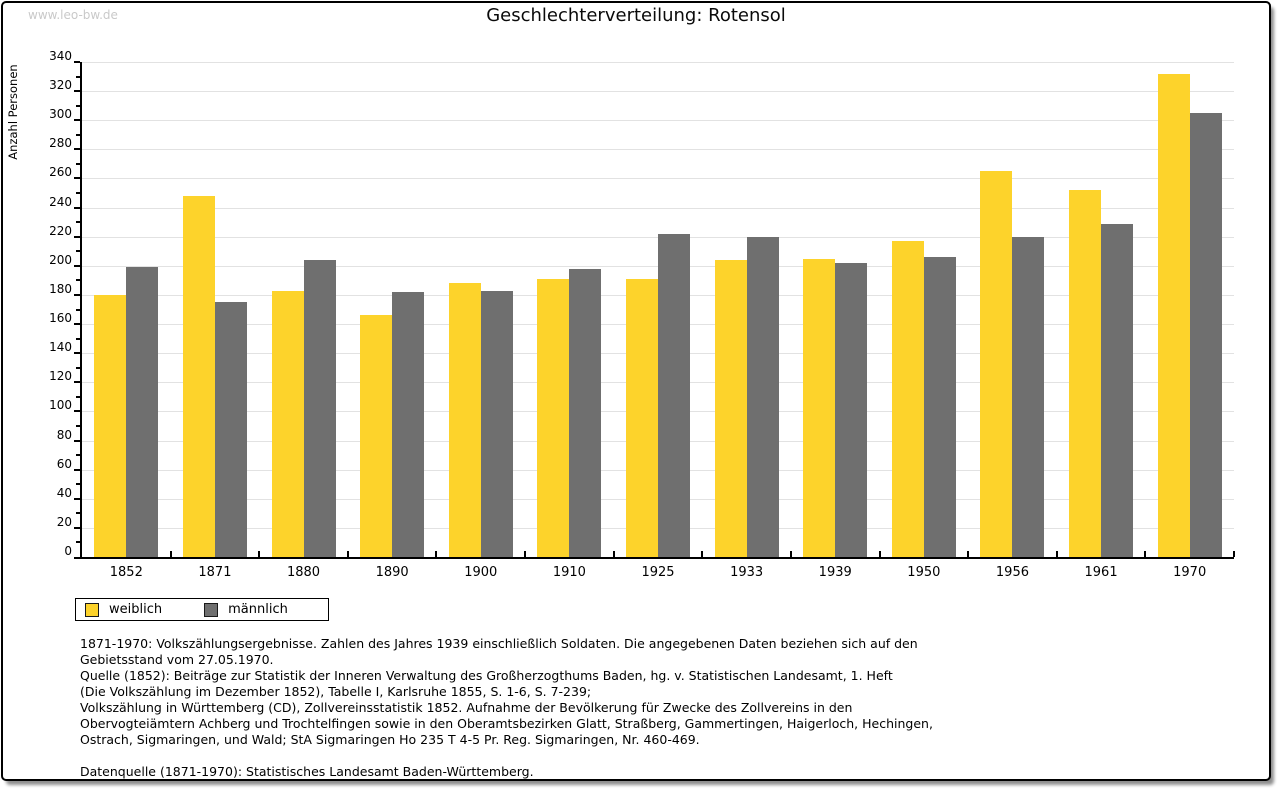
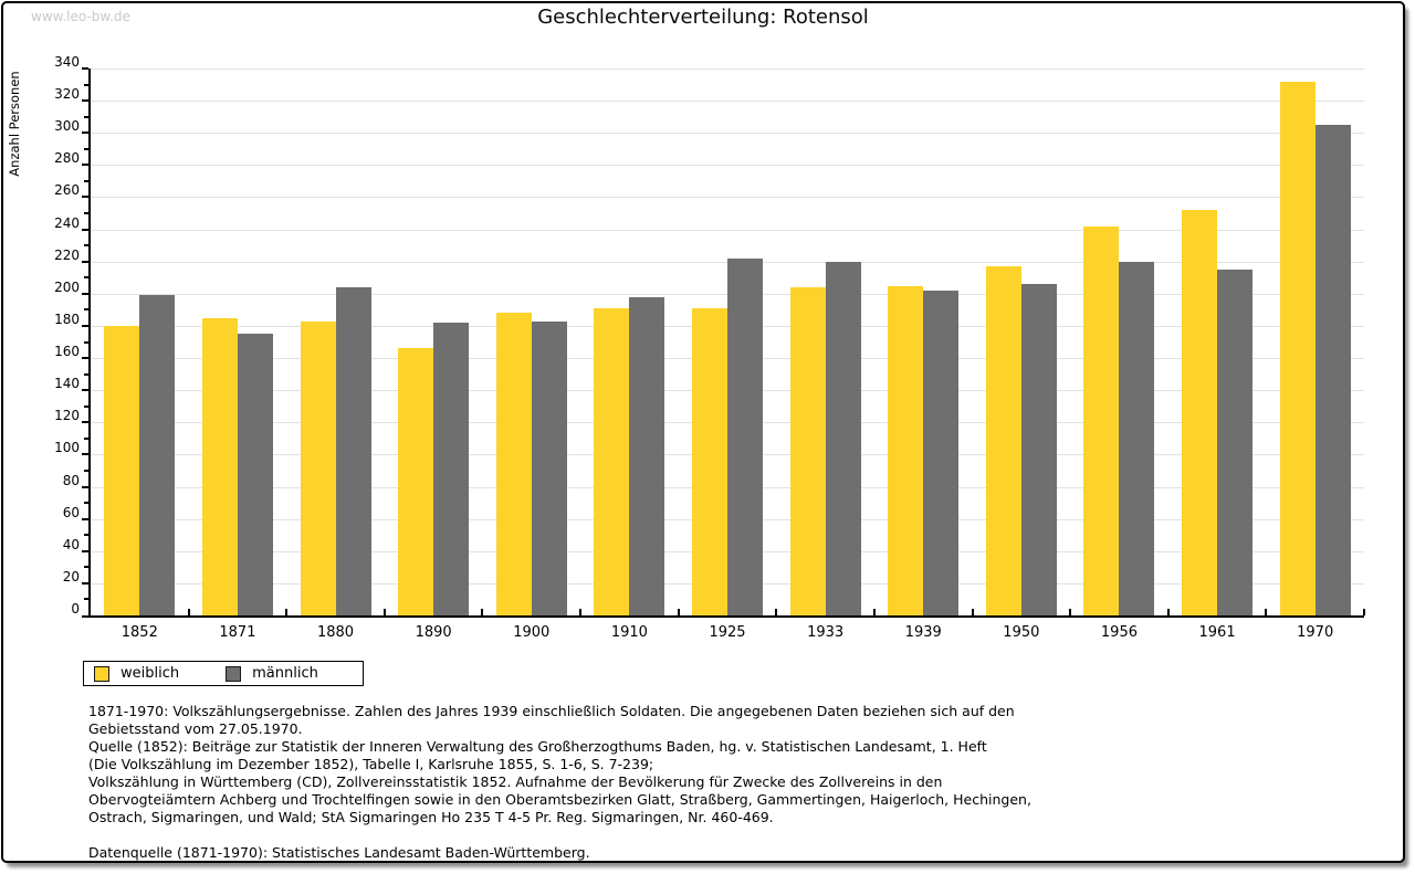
weiblich/1871: 248 -> 185
weiblich/1956: 265 -> 242
männlich/1961: 229 -> 215
